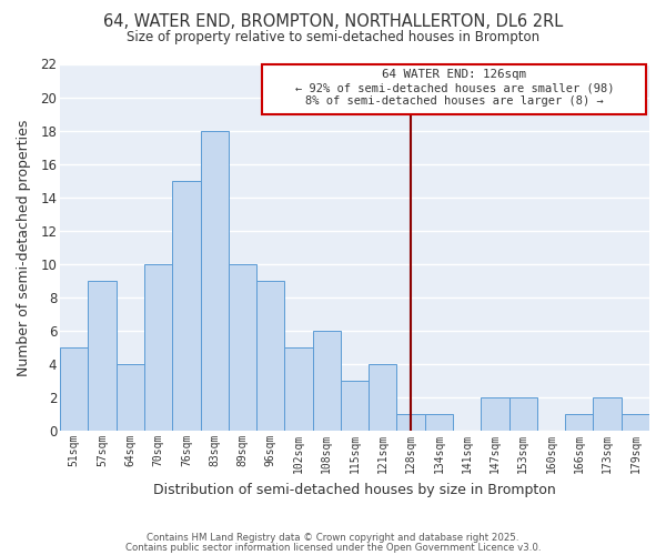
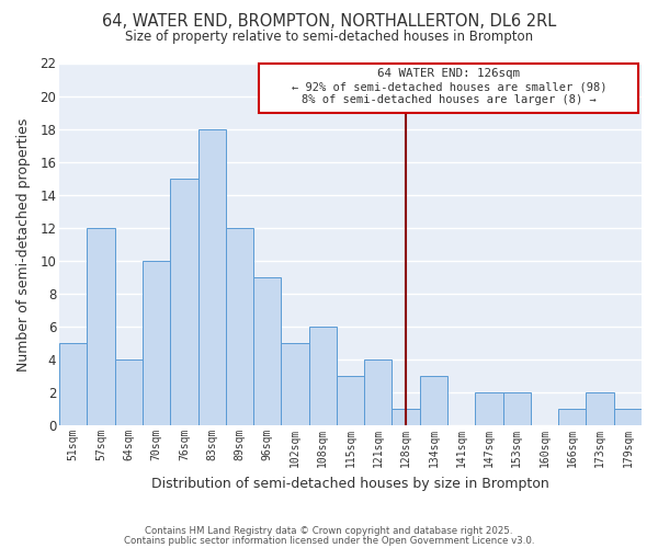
57sqm: 9 -> 12
89sqm: 10 -> 12
134sqm: 1 -> 3
